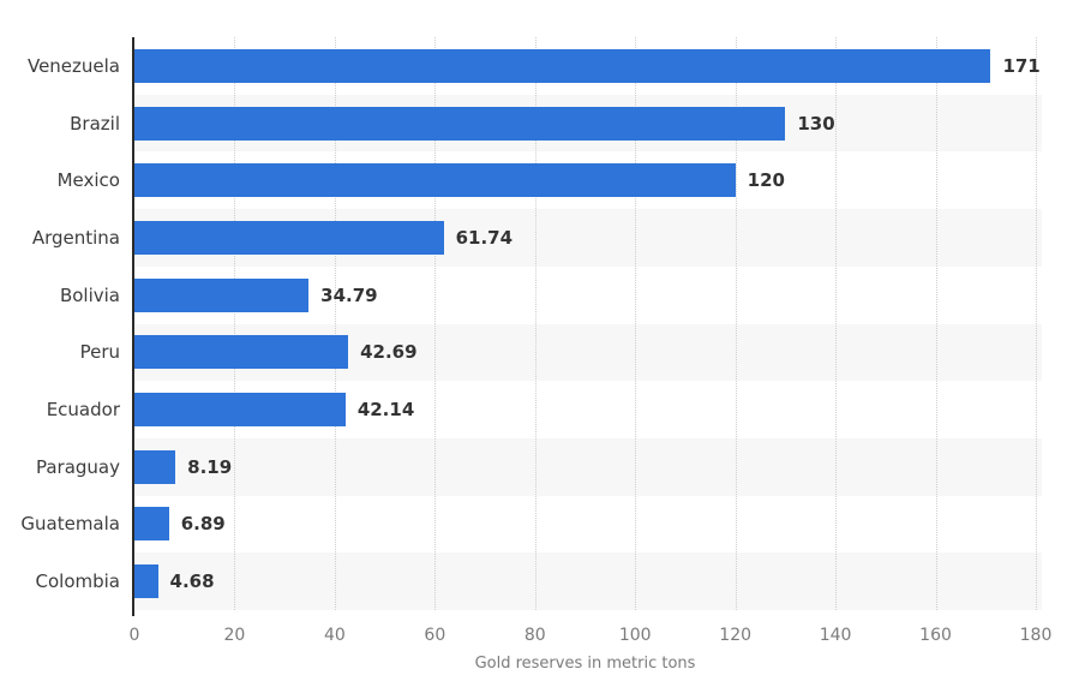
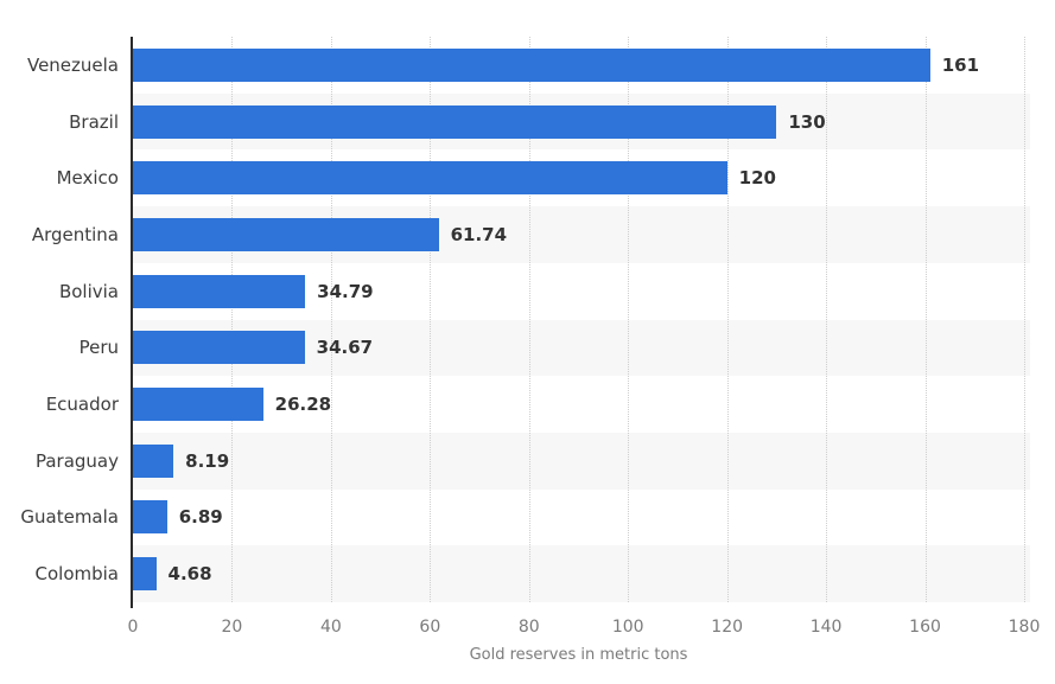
Venezuela: 171 -> 161
Peru: 42.69 -> 34.67
Ecuador: 42.14 -> 26.28
